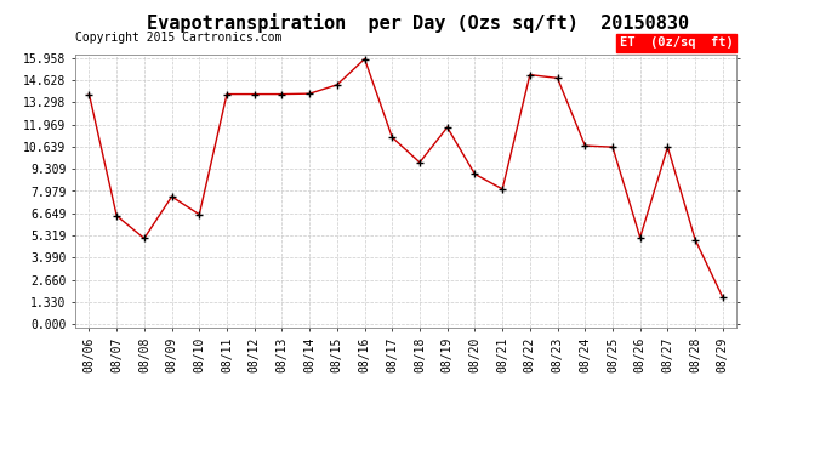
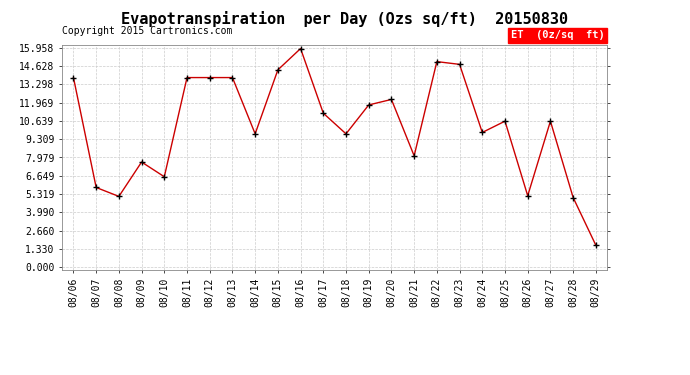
08/07: 6.5 -> 5.8
08/14: 13.8 -> 9.7
08/20: 9.0 -> 12.2
08/24: 10.7 -> 9.8
